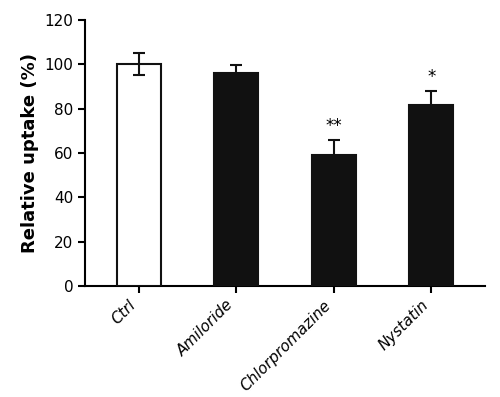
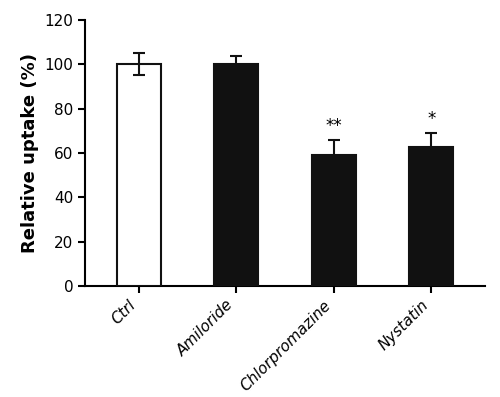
Amiloride: 96.0 -> 100.0
Nystatin: 81.5 -> 62.5
